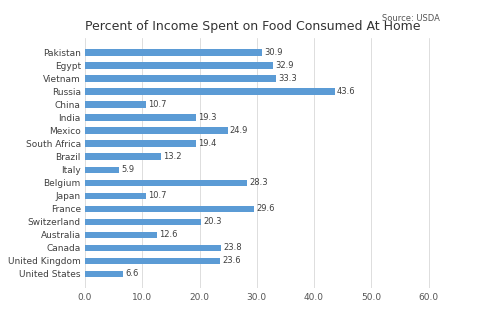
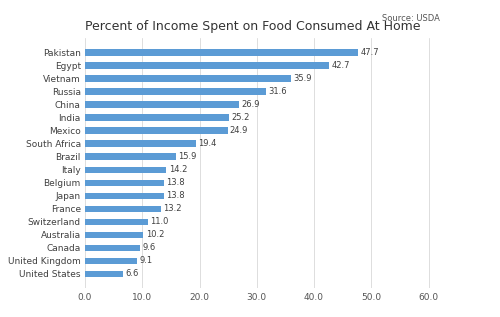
Pakistan: 30.9 -> 47.7
Egypt: 32.9 -> 42.7
Vietnam: 33.3 -> 35.9
Russia: 43.6 -> 31.6
China: 10.7 -> 26.9
India: 19.3 -> 25.2
Brazil: 13.2 -> 15.9
Italy: 5.9 -> 14.2
Belgium: 28.3 -> 13.8
Japan: 10.7 -> 13.8
France: 29.6 -> 13.2
Switzerland: 20.3 -> 11.0
Australia: 12.6 -> 10.2
Canada: 23.8 -> 9.6
United Kingdom: 23.6 -> 9.1
